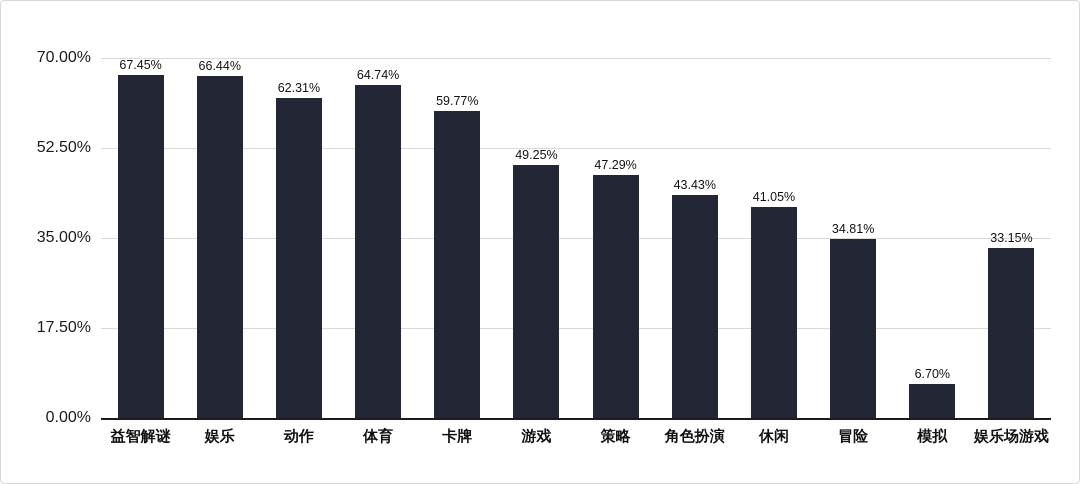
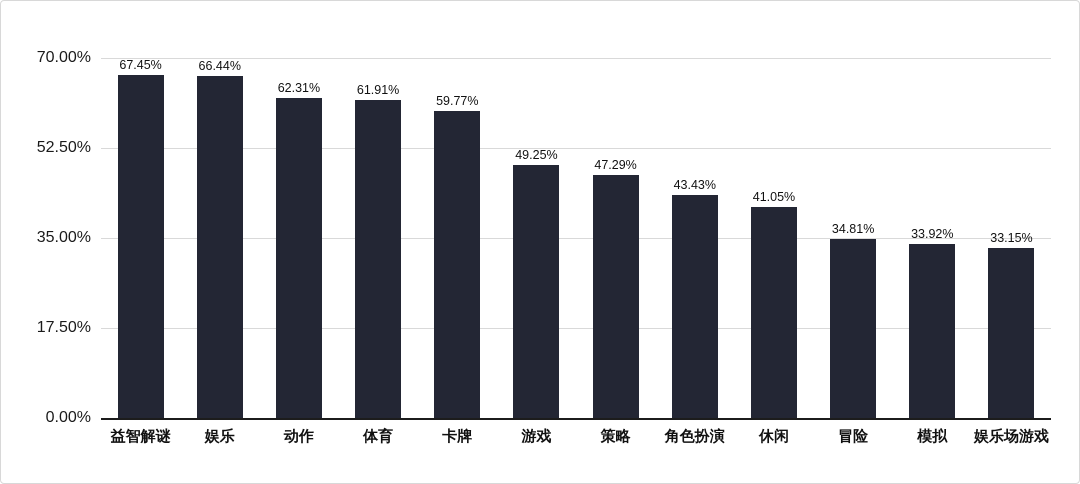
体育: 64.74% -> 61.91%
模拟: 6.70% -> 33.92%
